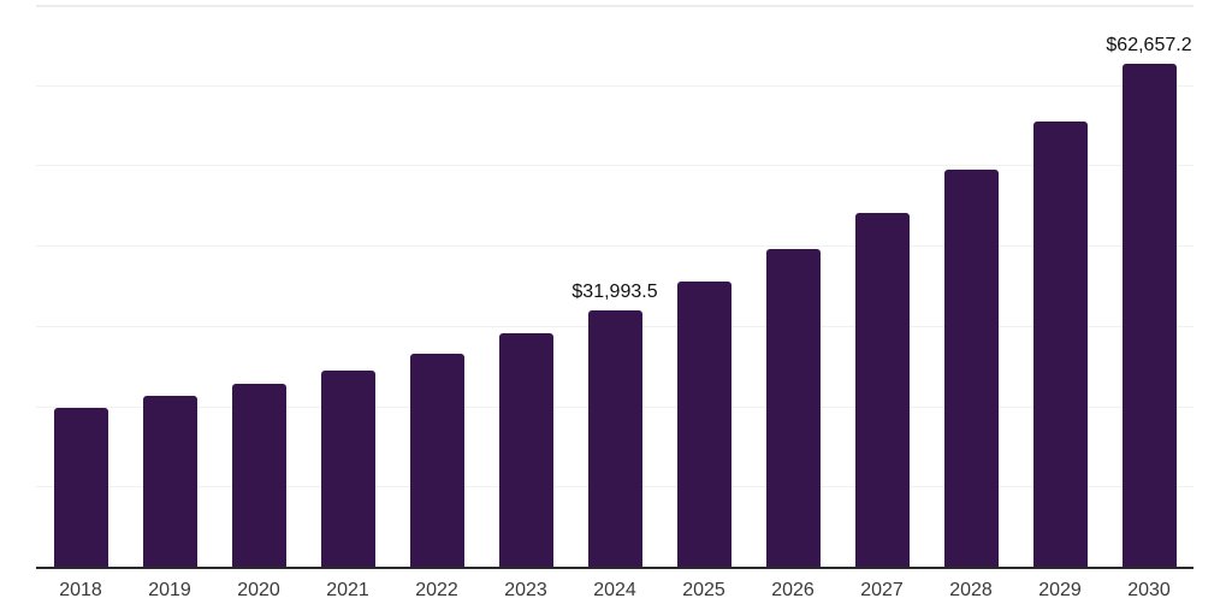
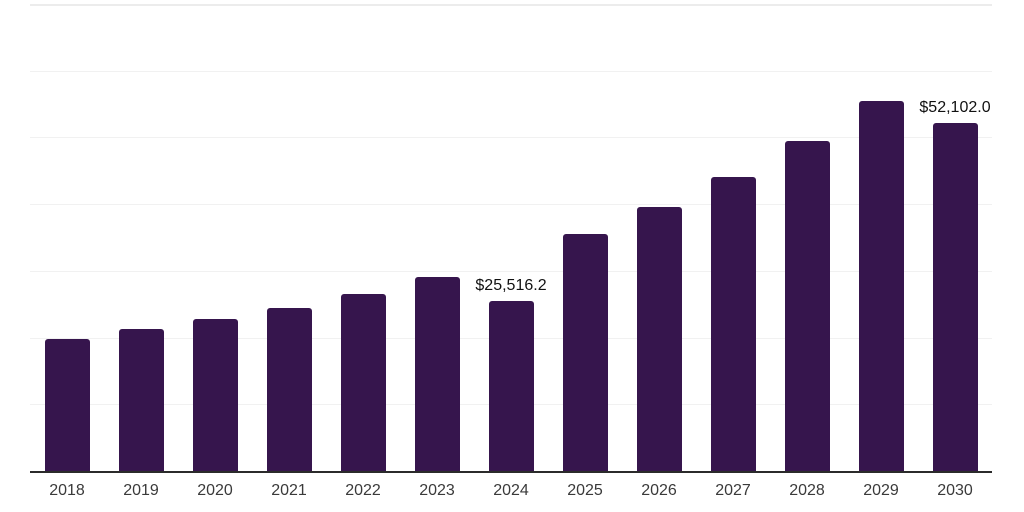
2024: $31,993.5 -> $25,516.2
2030: $62,657.2 -> $52,102.0
